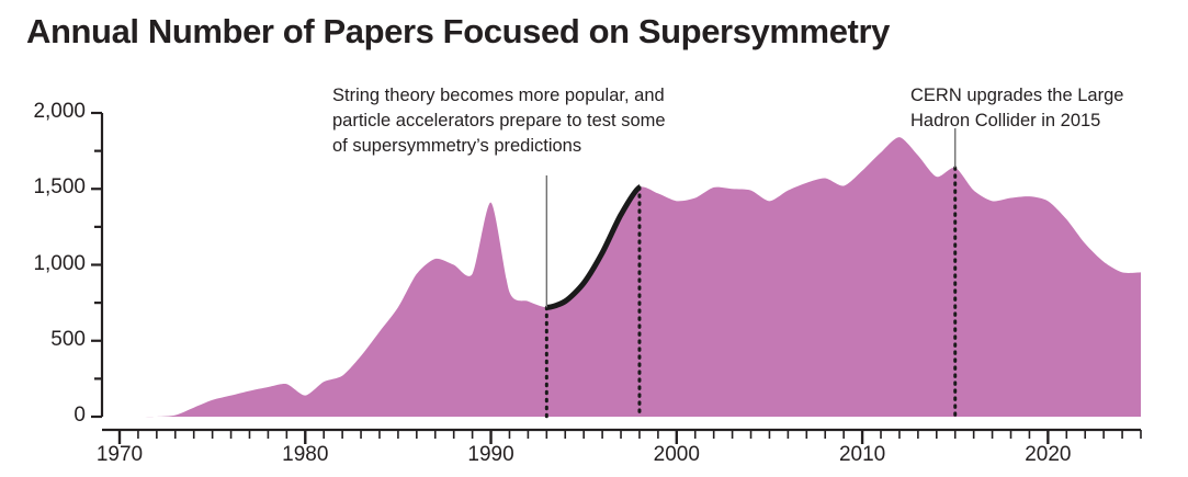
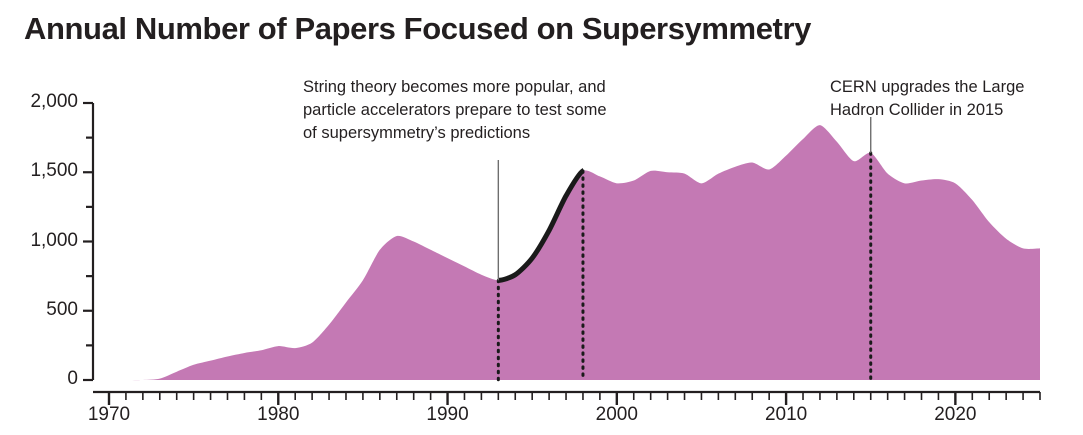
1980: 140 -> 240
1990: 1410 -> 880
